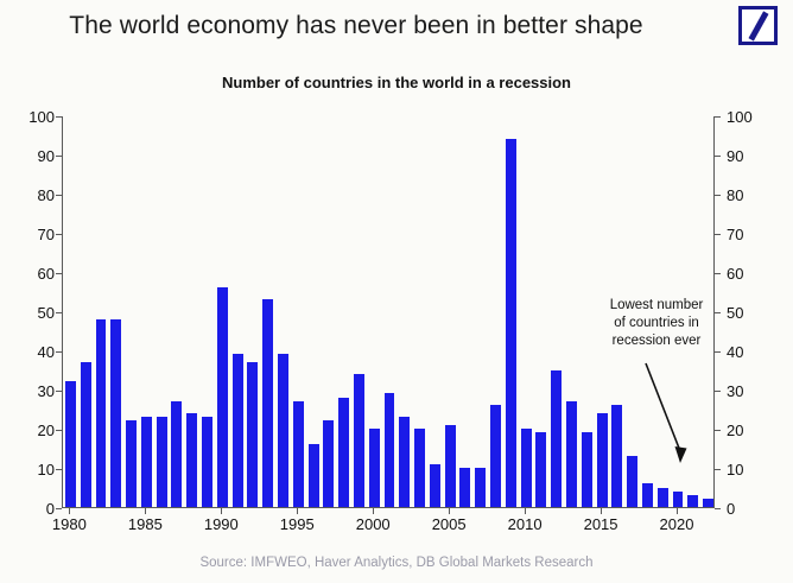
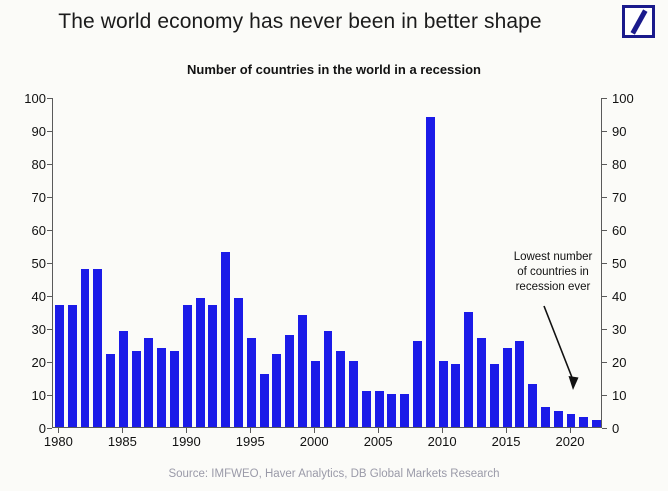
1980: 32 -> 37
1985: 23 -> 29
1990: 56 -> 37
2005: 21 -> 11
